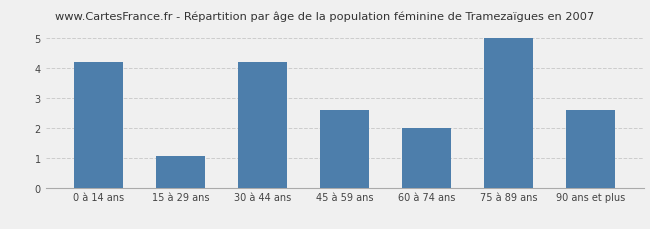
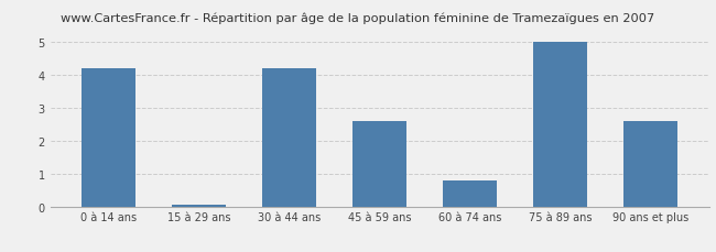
15 à 29 ans: 1.05 -> 0.05
60 à 74 ans: 2.00 -> 0.80
